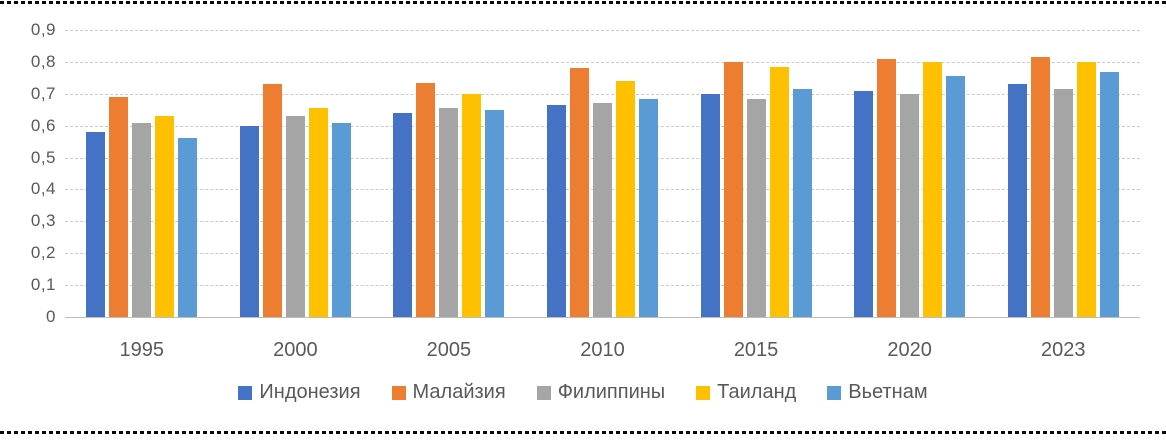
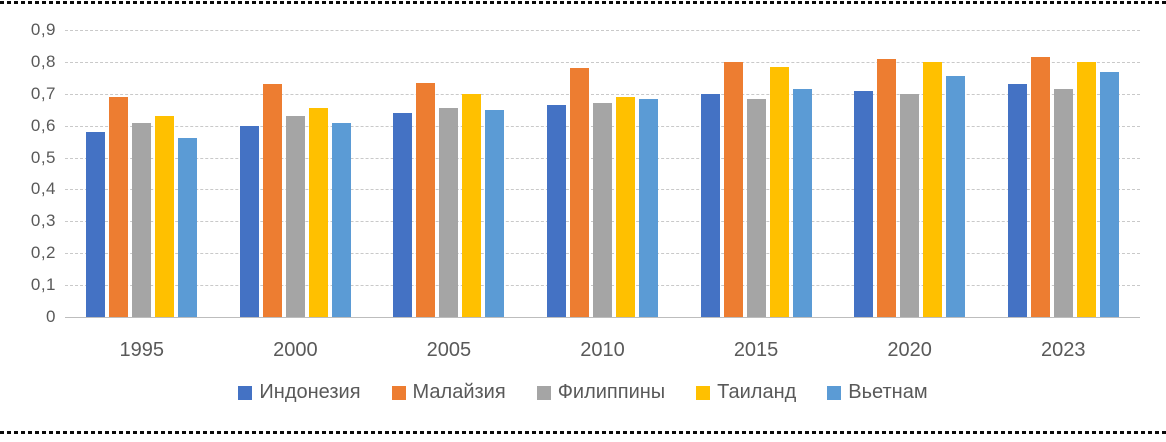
Таиланд/2010: 0,74 -> 0,69
